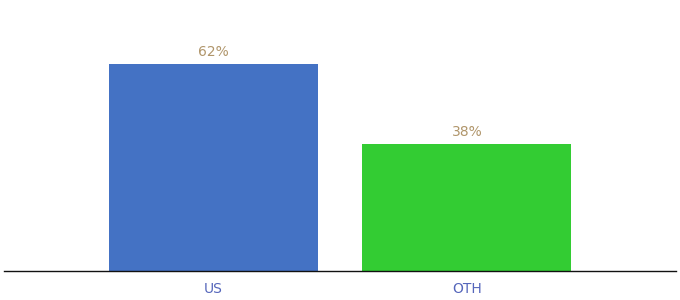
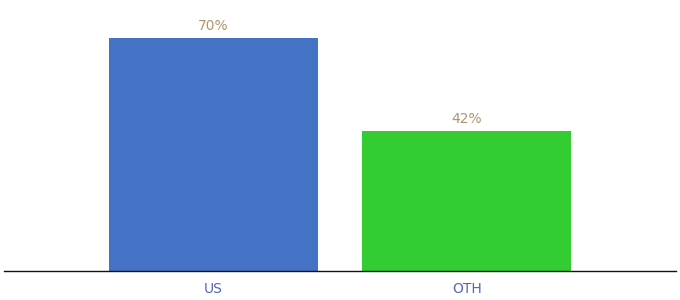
US: 62% -> 70%
OTH: 38% -> 42%
